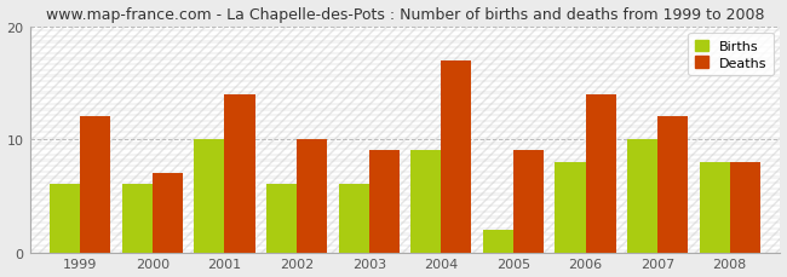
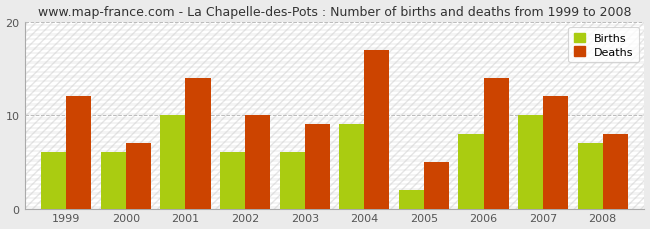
Deaths/2005: 9 -> 5
Births/2008: 8 -> 7
